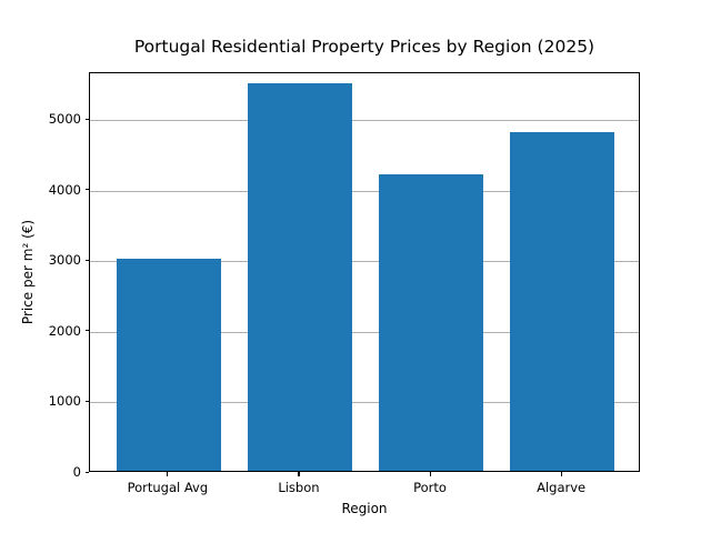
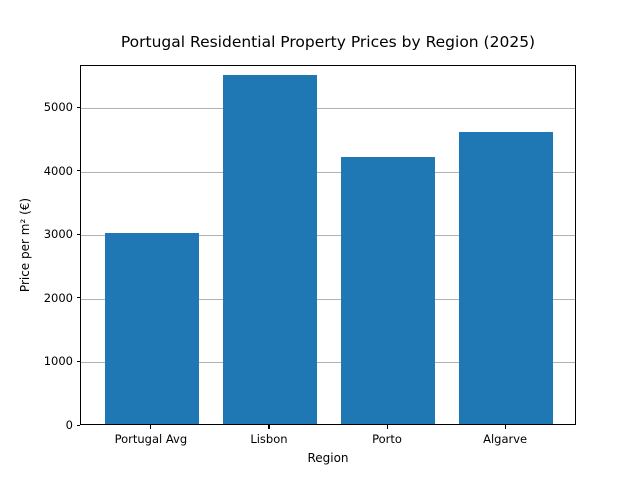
Algarve: 4800 -> 4600
